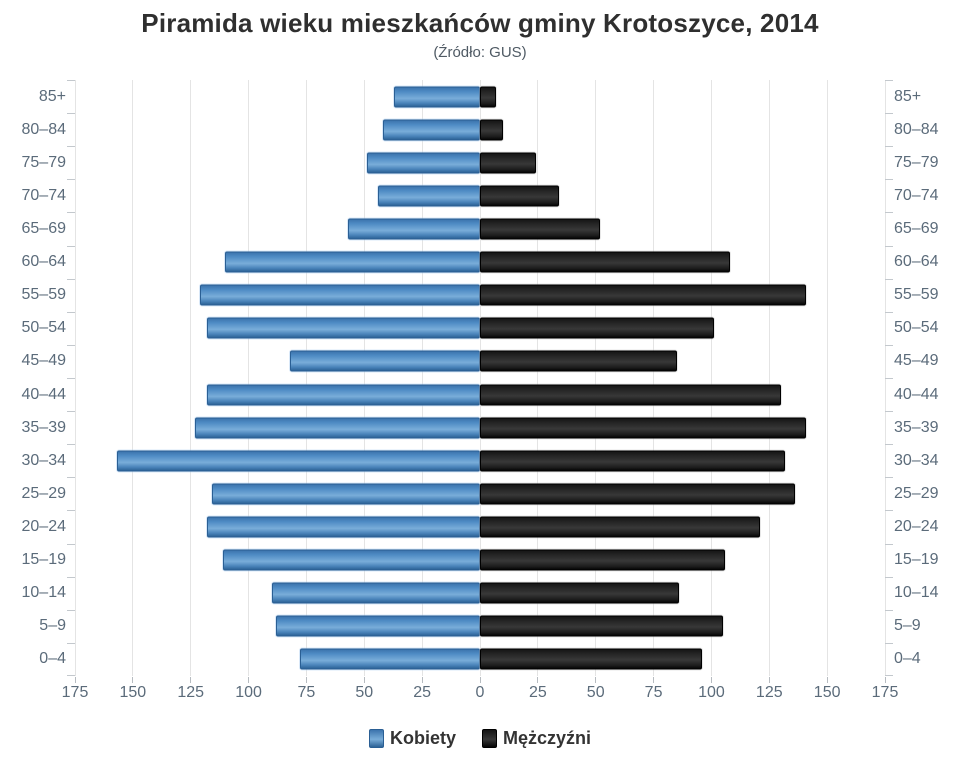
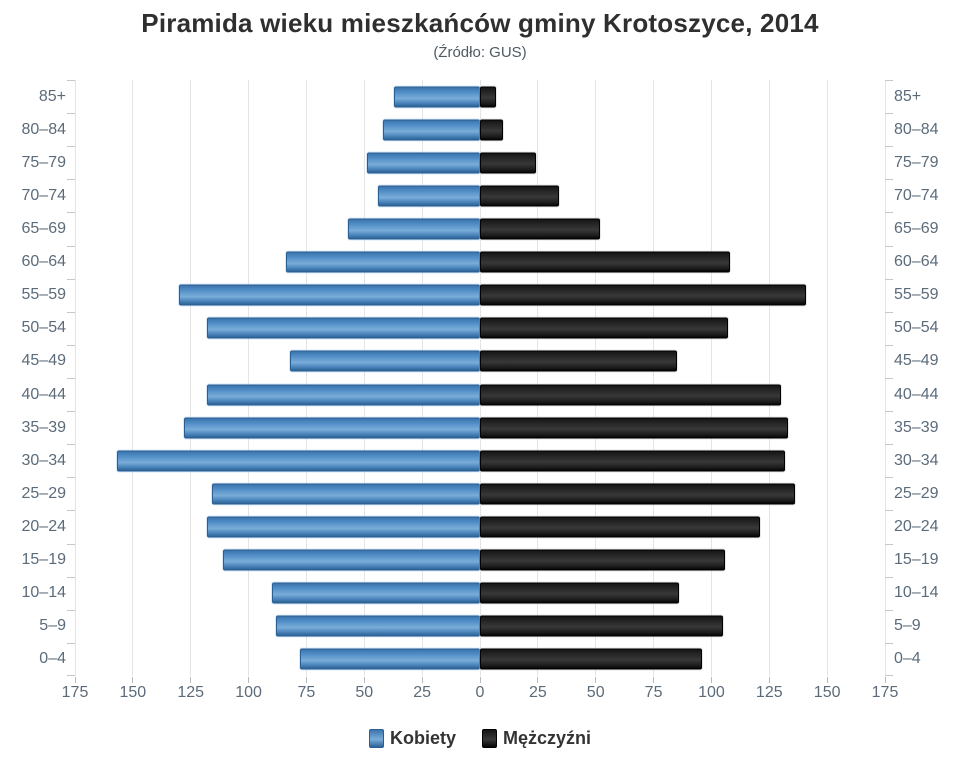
Kobiety/60–64: 110 -> 84
Kobiety/55–59: 121 -> 130
Mężczyźni/50–54: 101 -> 107
Kobiety/35–39: 123 -> 128
Mężczyźni/35–39: 141 -> 133
